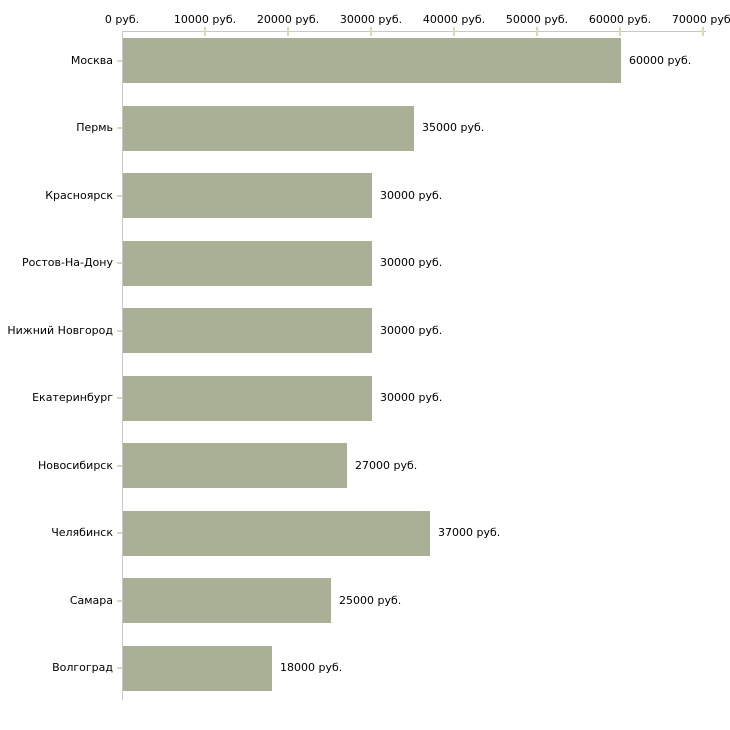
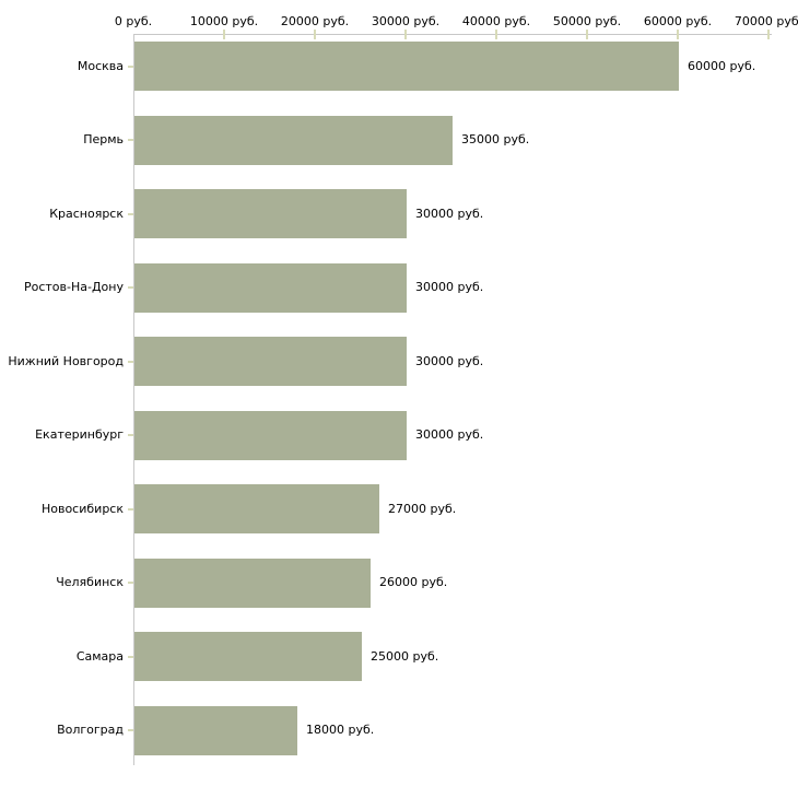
Челябинск: 37000 -> 26000
